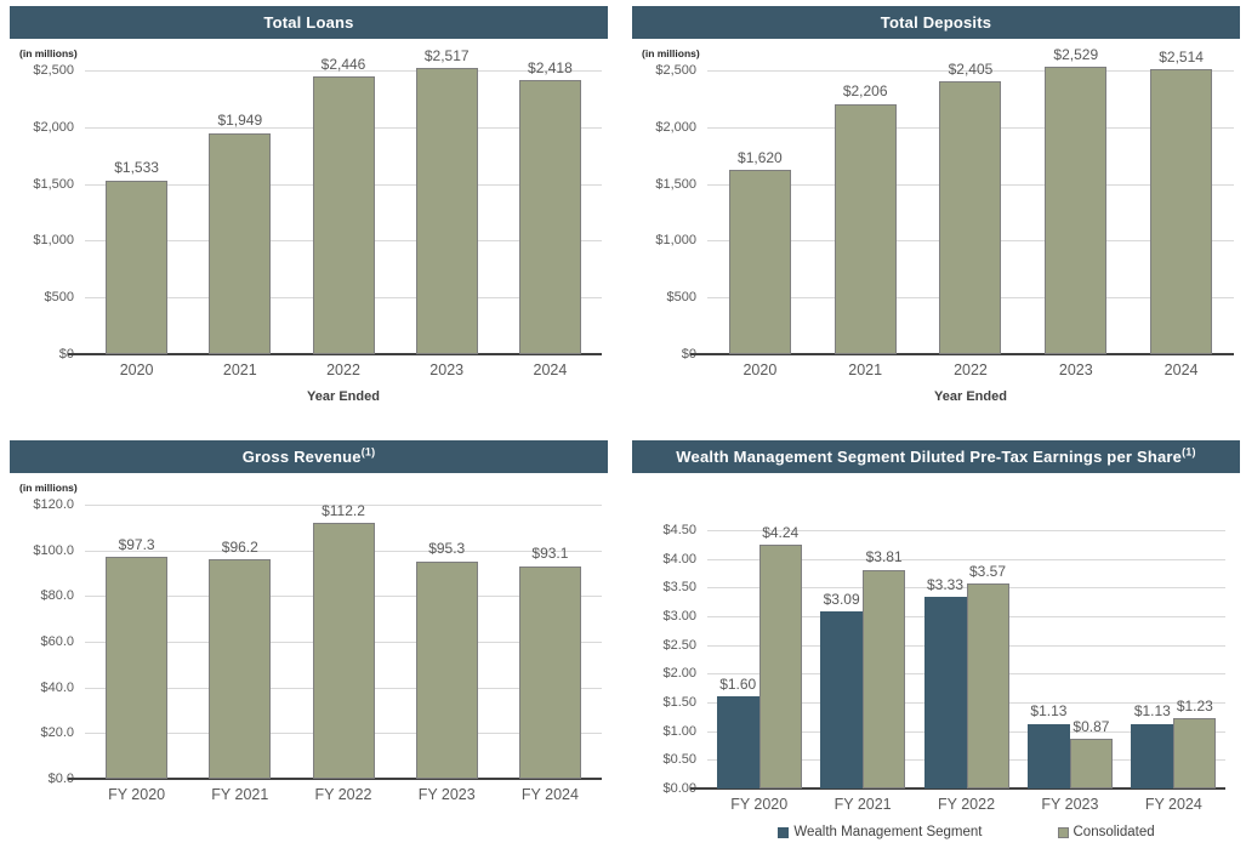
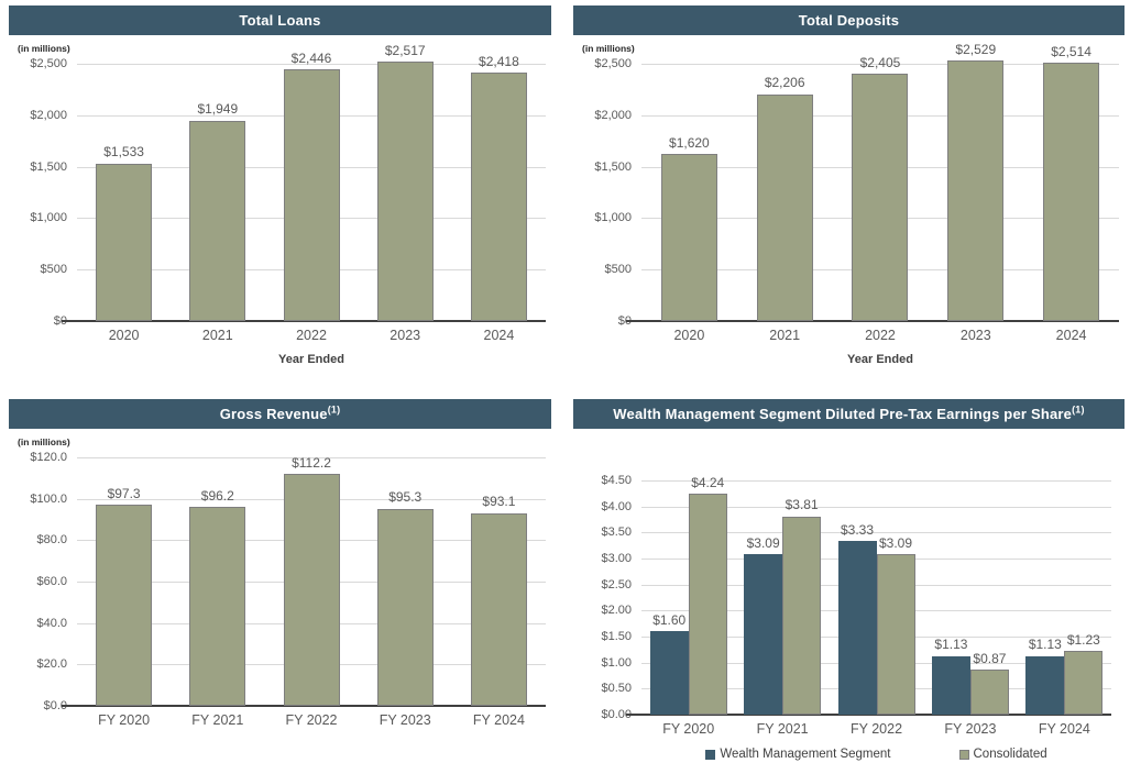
Wealth Management Segment Diluted Pre-Tax Earnings per Share/Consolidated/FY 2022: $3.57 -> $3.09
